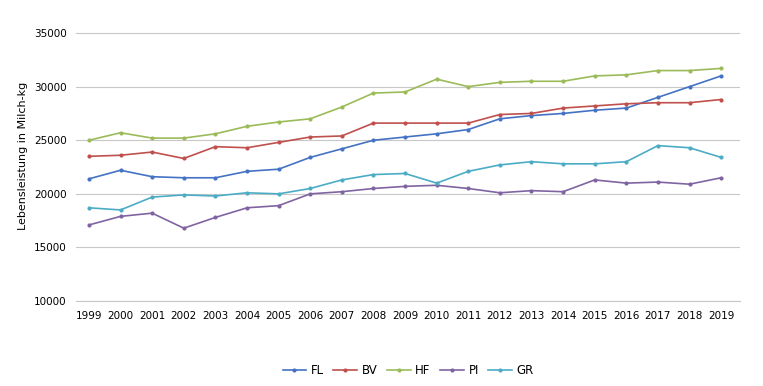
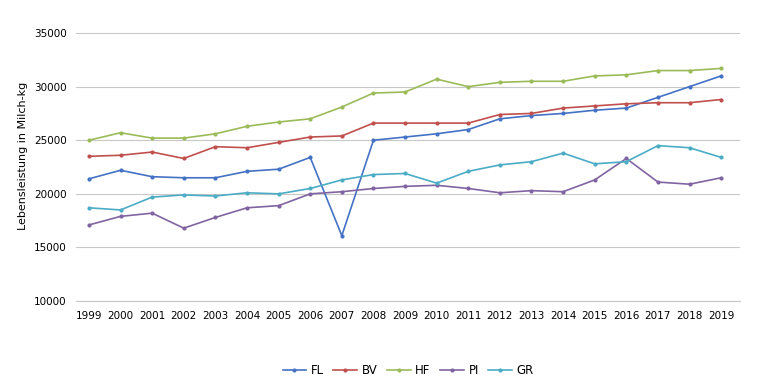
FL/2007: 24200 -> 16100
GR/2014: 22800 -> 23800
PI/2016: 21000 -> 23300
